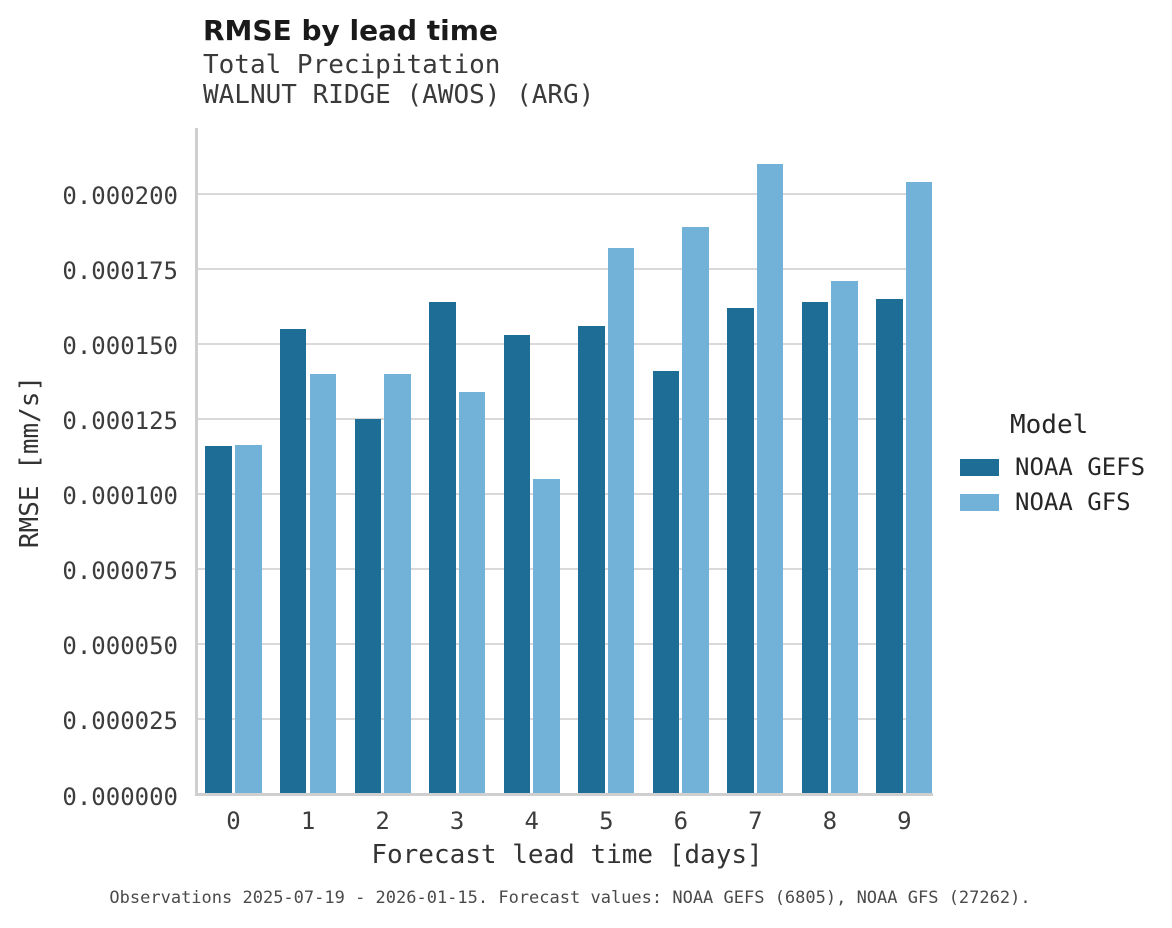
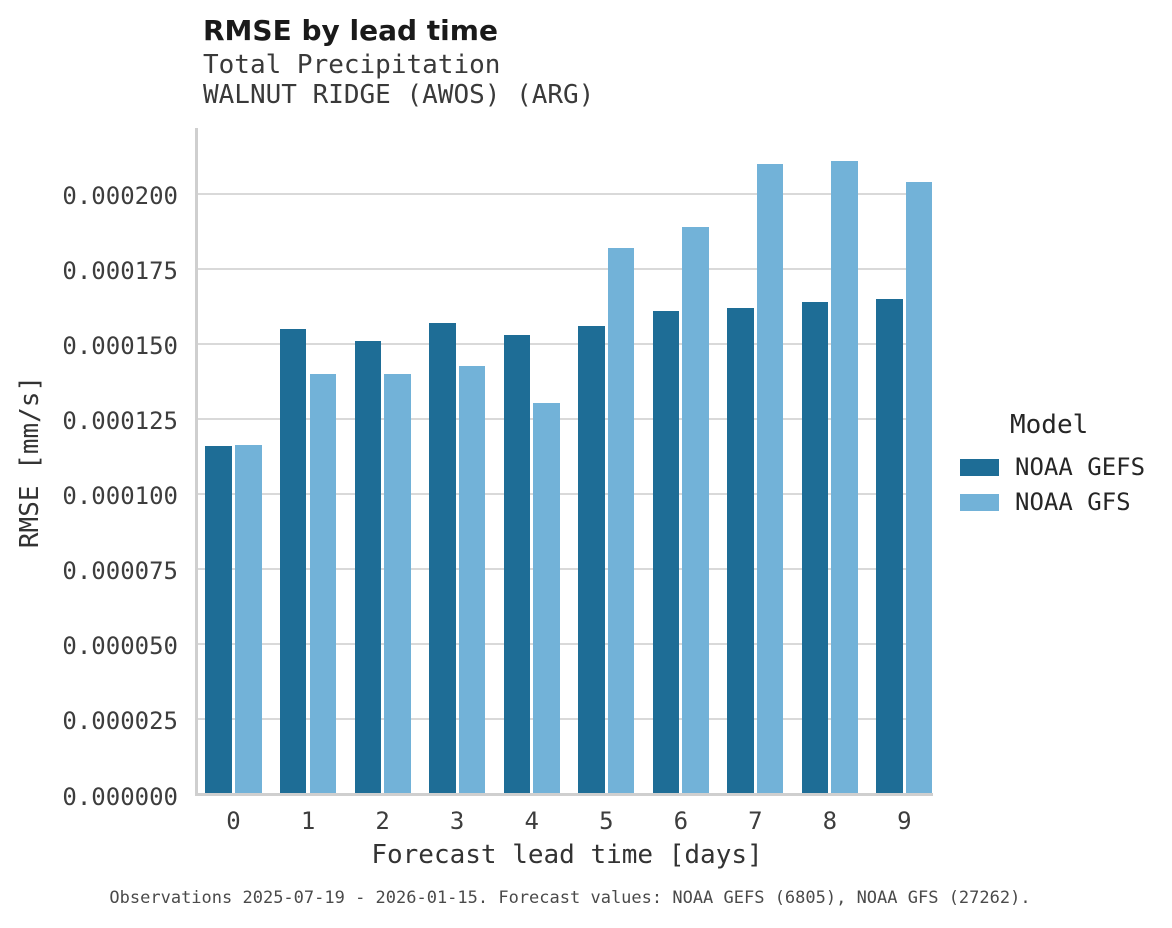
NOAA GEFS/2: 0.000125 -> 0.000151
NOAA GEFS/3: 0.000164 -> 0.000157
NOAA GFS/3: 0.000134 -> 0.000142
NOAA GFS/4: 0.000105 -> 0.000131
NOAA GEFS/6: 0.000141 -> 0.000161
NOAA GFS/8: 0.000171 -> 0.000211
